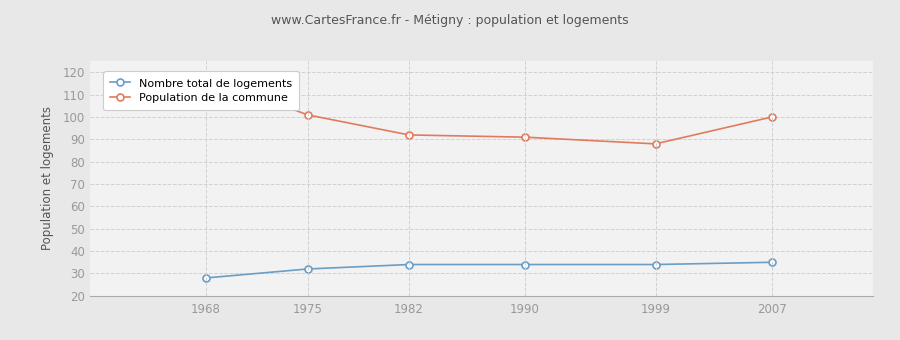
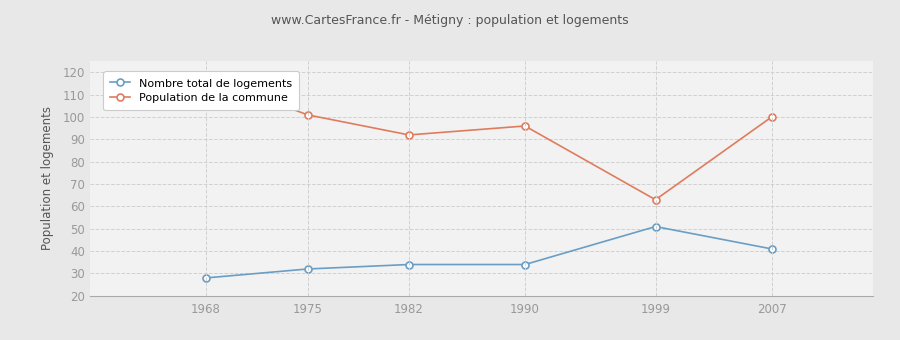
Population de la commune/1990: 91 -> 96
Nombre total de logements/1999: 34 -> 51
Population de la commune/1999: 88 -> 63
Nombre total de logements/2007: 35 -> 41
